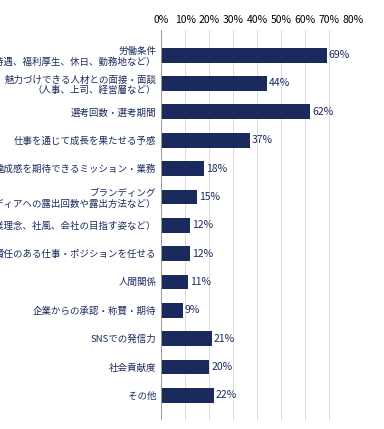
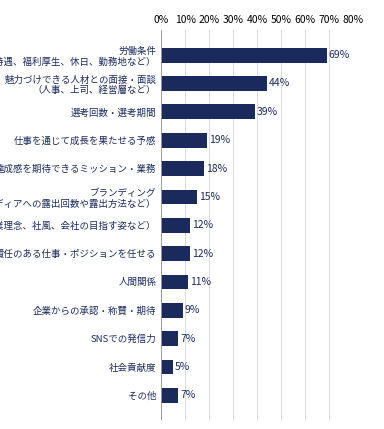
選考回数・選考期間: 62% -> 39%
仕事を通じて成長を果たせる予感: 37% -> 19%
SNSでの発信力: 21% -> 7%
社会貢献度: 20% -> 5%
その他: 22% -> 7%
